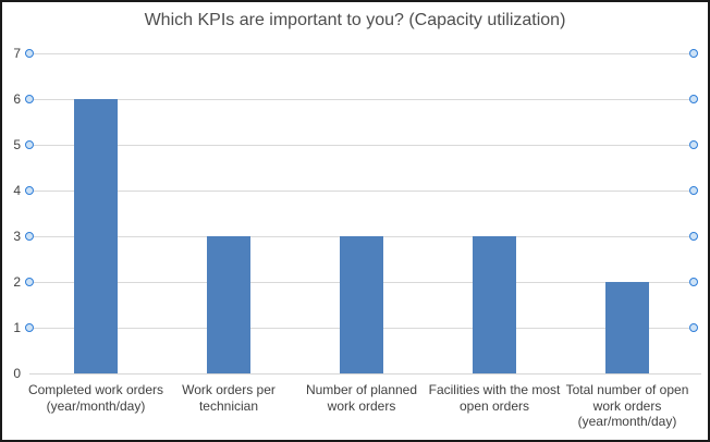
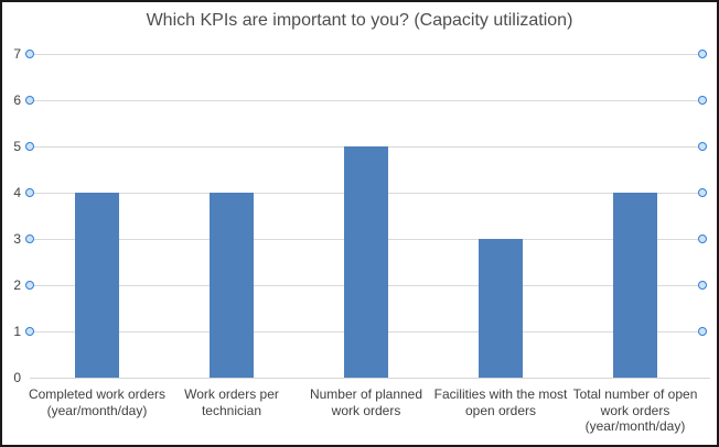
Completed work orders (year/month/day): 6 -> 4
Work orders per technician: 3 -> 4
Number of planned work orders: 3 -> 5
Total number of open work orders (year/month/day): 2 -> 4
